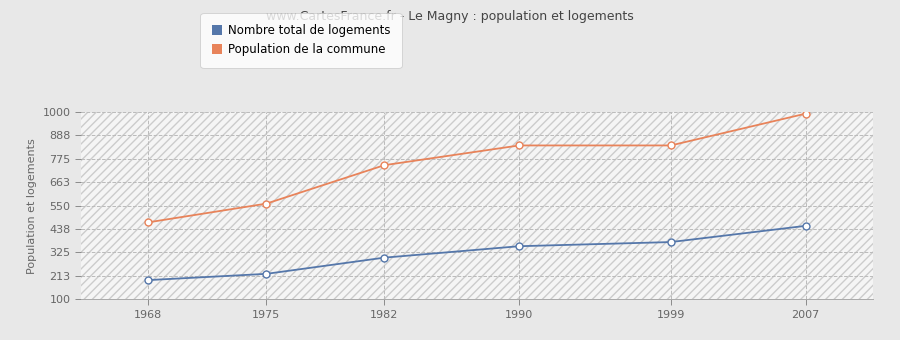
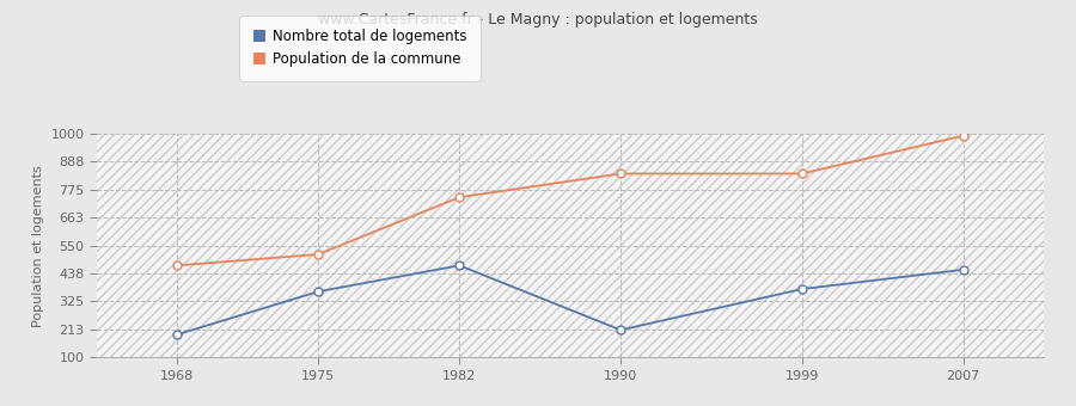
Nombre total de logements/1975: 222 -> 365
Population de la commune/1975: 560 -> 515
Nombre total de logements/1982: 300 -> 470
Nombre total de logements/1990: 355 -> 210
